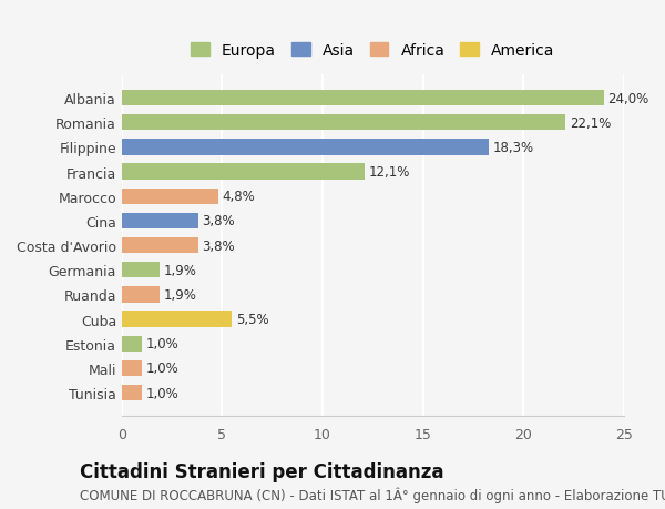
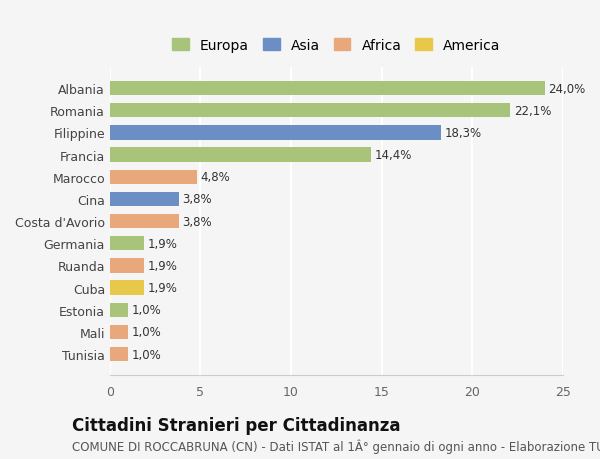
Francia: 12,1% -> 14,4%
Cuba: 5,5% -> 1,9%
